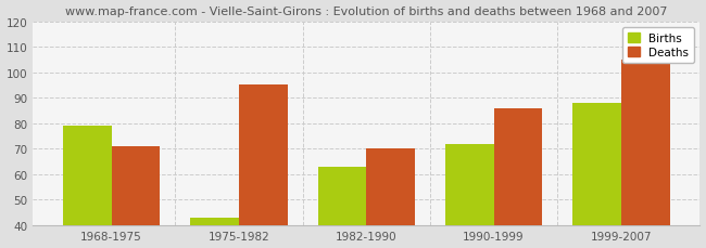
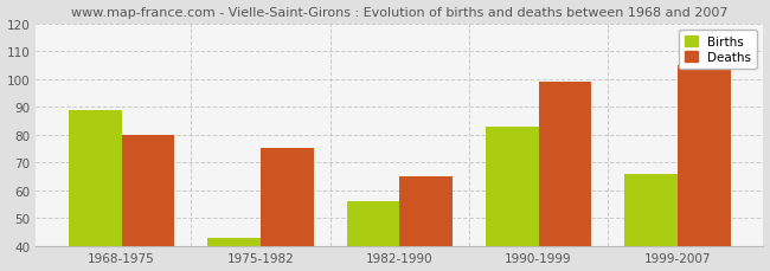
Births/1968-1975: 79 -> 89
Deaths/1968-1975: 71 -> 80
Deaths/1975-1982: 95 -> 75
Births/1982-1990: 63 -> 56
Deaths/1982-1990: 70 -> 65
Births/1990-1999: 72 -> 83
Deaths/1990-1999: 86 -> 99
Births/1999-2007: 88 -> 66
